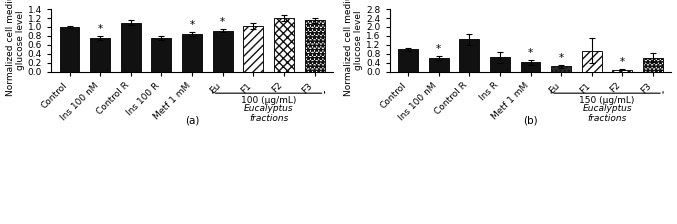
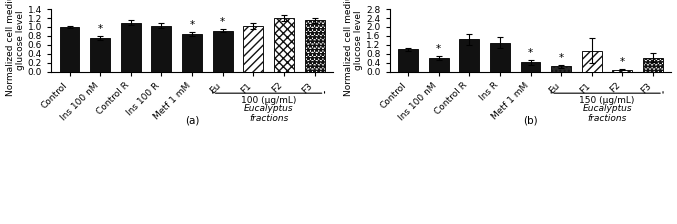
Ins 100 R: 0.75 -> 1.03
Ins R: 0.65 -> 1.30
